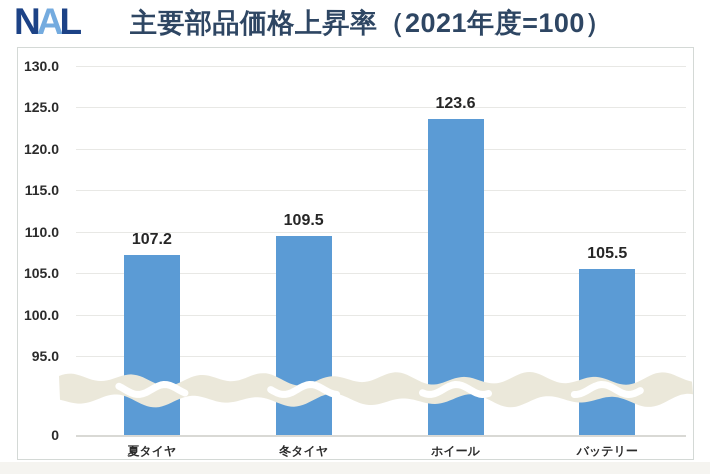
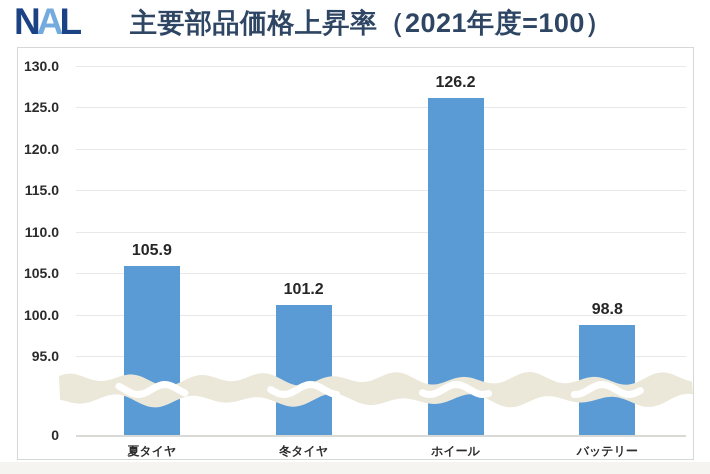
夏タイヤ: 107.2 -> 105.9
冬タイヤ: 109.5 -> 101.2
ホイール: 123.6 -> 126.2
バッテリー: 105.5 -> 98.8
